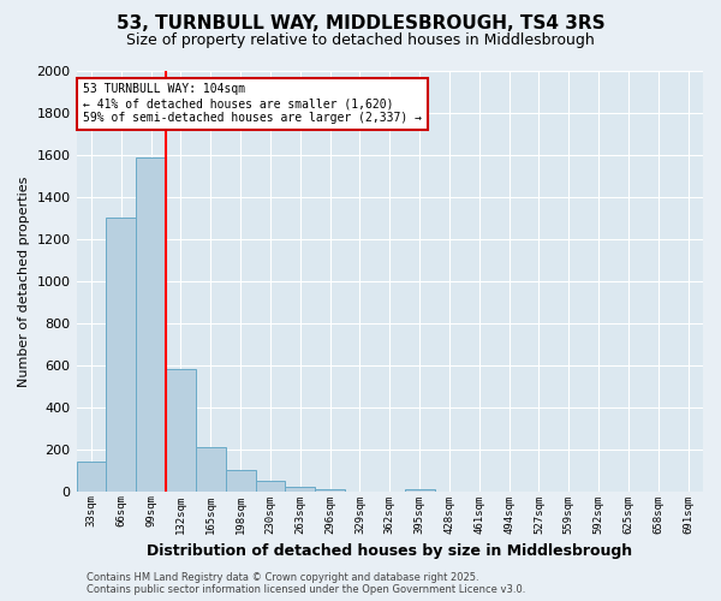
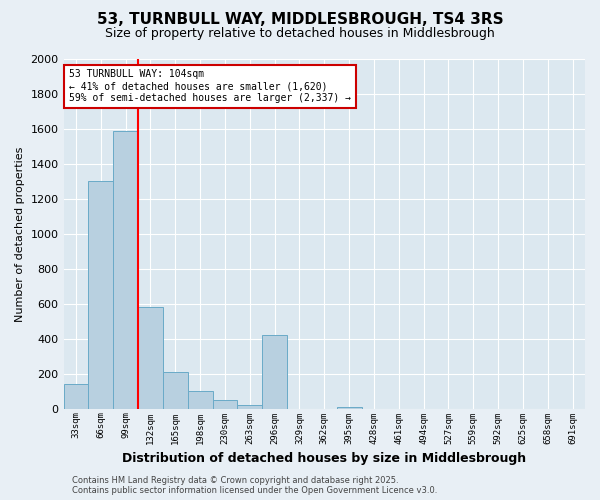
296sqm: 10 -> 420
